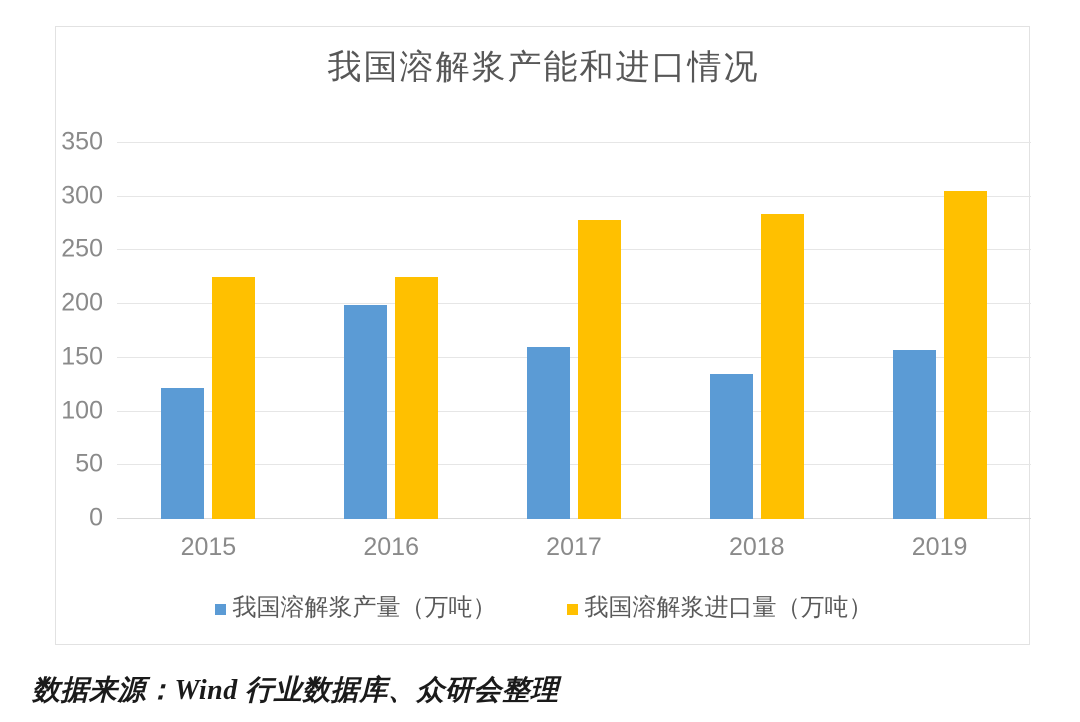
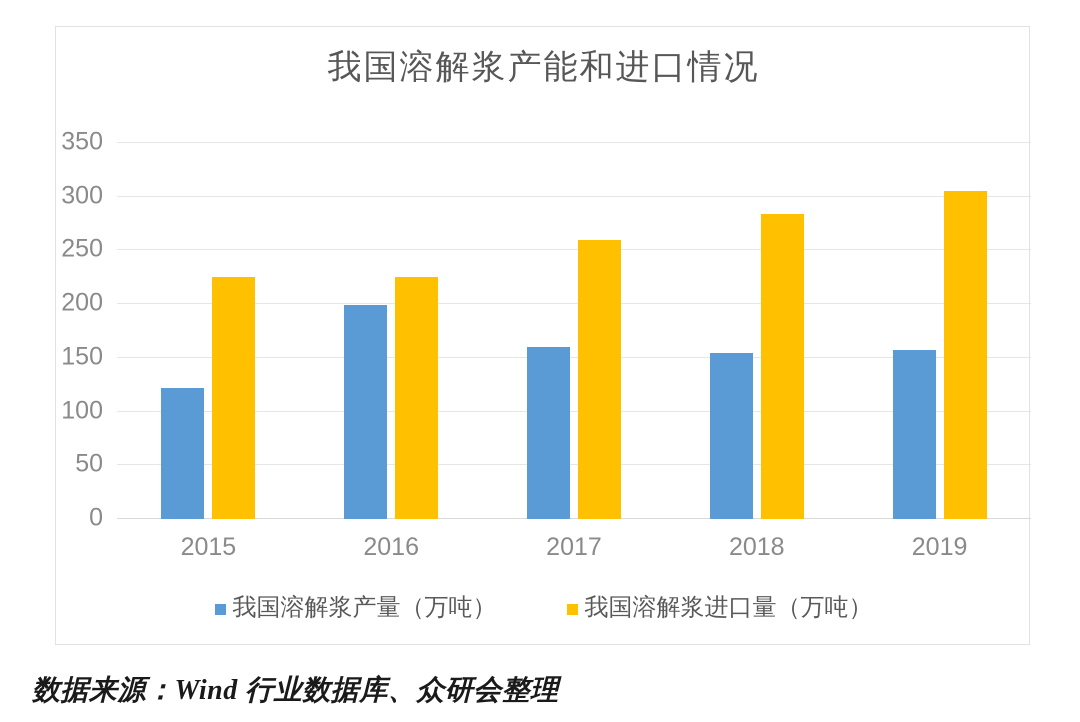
我国溶解浆进口量（万吨）/2017: 278 -> 260
我国溶解浆产量（万吨）/2018: 135 -> 155
